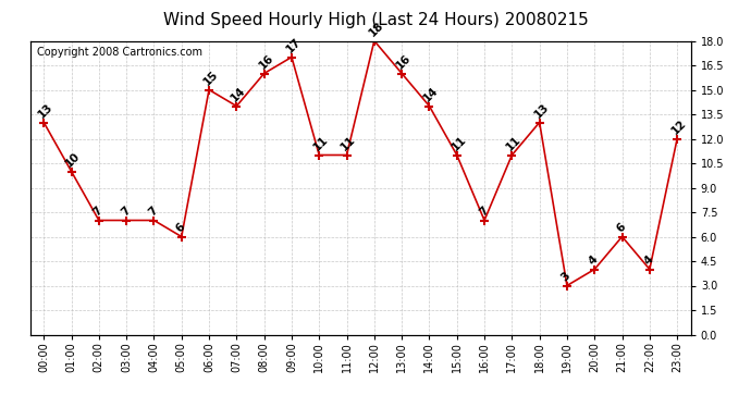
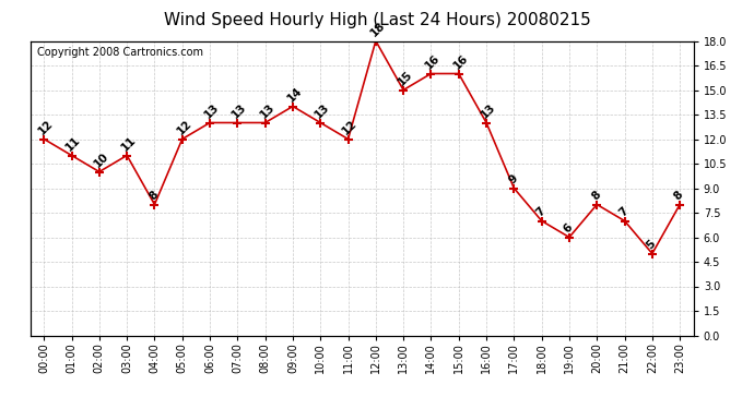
00:00: 13 -> 12
01:00: 10 -> 11
02:00: 7 -> 10
03:00: 7 -> 11
04:00: 7 -> 8
05:00: 6 -> 12
06:00: 15 -> 13
07:00: 14 -> 13
08:00: 16 -> 13
09:00: 17 -> 14
10:00: 11 -> 13
11:00: 11 -> 12
13:00: 16 -> 15
14:00: 14 -> 16
15:00: 11 -> 16
16:00: 7 -> 13
17:00: 11 -> 9
18:00: 13 -> 7
19:00: 3 -> 6
20:00: 4 -> 8
21:00: 6 -> 7
22:00: 4 -> 5
23:00: 12 -> 8
